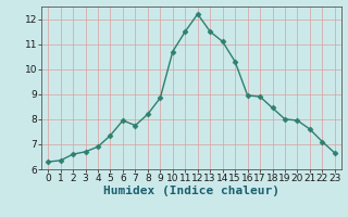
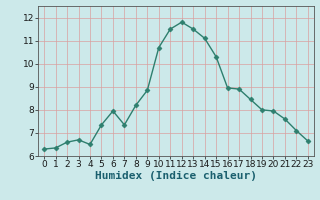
4: 6.90 -> 6.50
7: 7.75 -> 7.35
12: 12.20 -> 11.80
